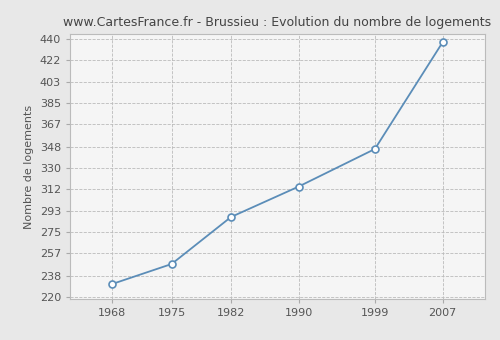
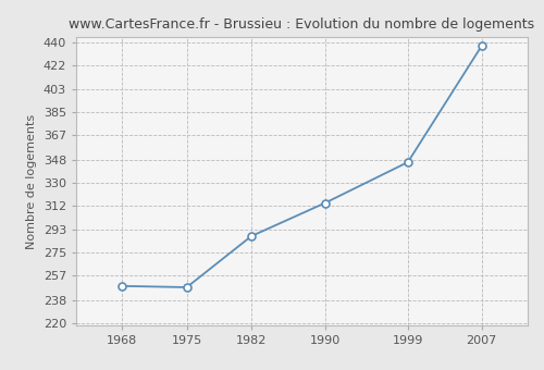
1968: 231 -> 249
